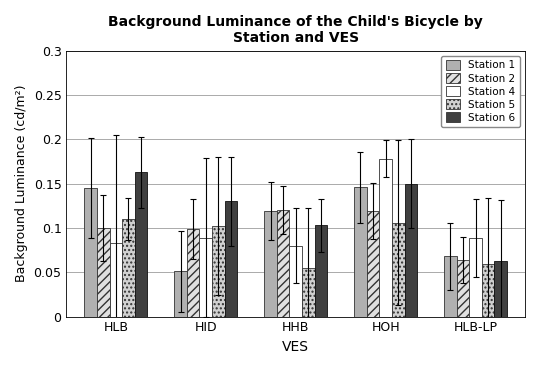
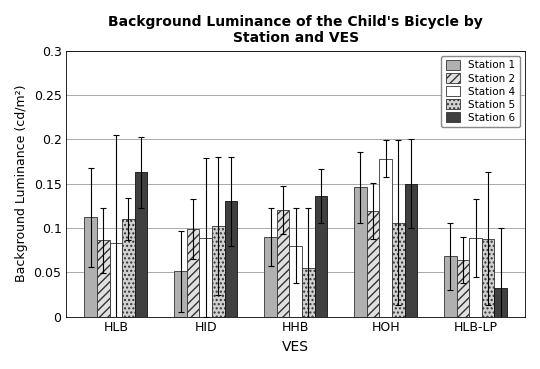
Station 1/HLB: 0.145 -> 0.112
Station 2/HLB: 0.100 -> 0.086
Station 1/HHB: 0.119 -> 0.090
Station 6/HHB: 0.103 -> 0.136
Station 5/HLB-LP: 0.059 -> 0.088
Station 6/HLB-LP: 0.063 -> 0.032
